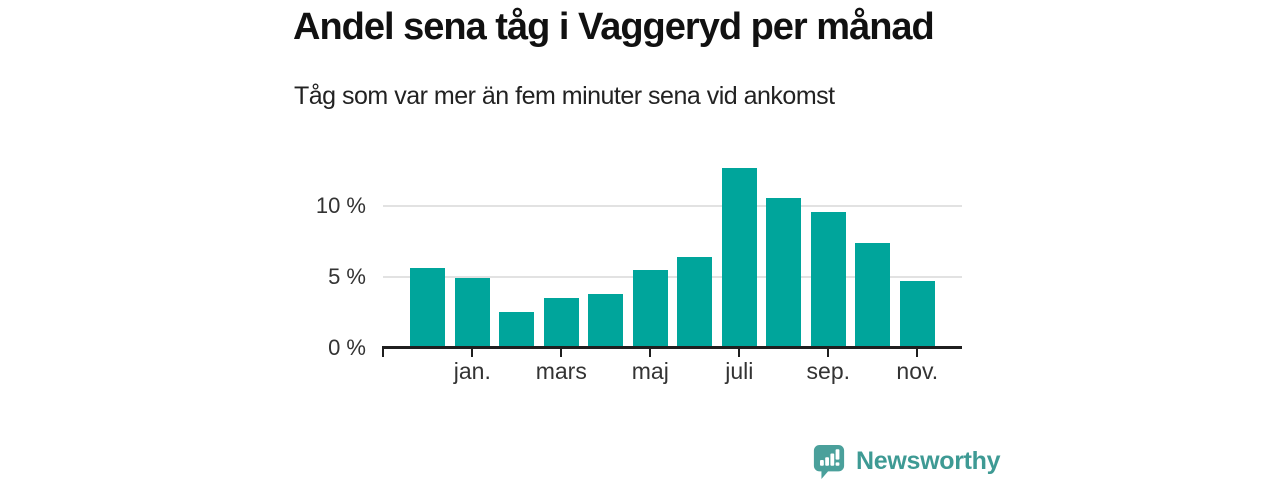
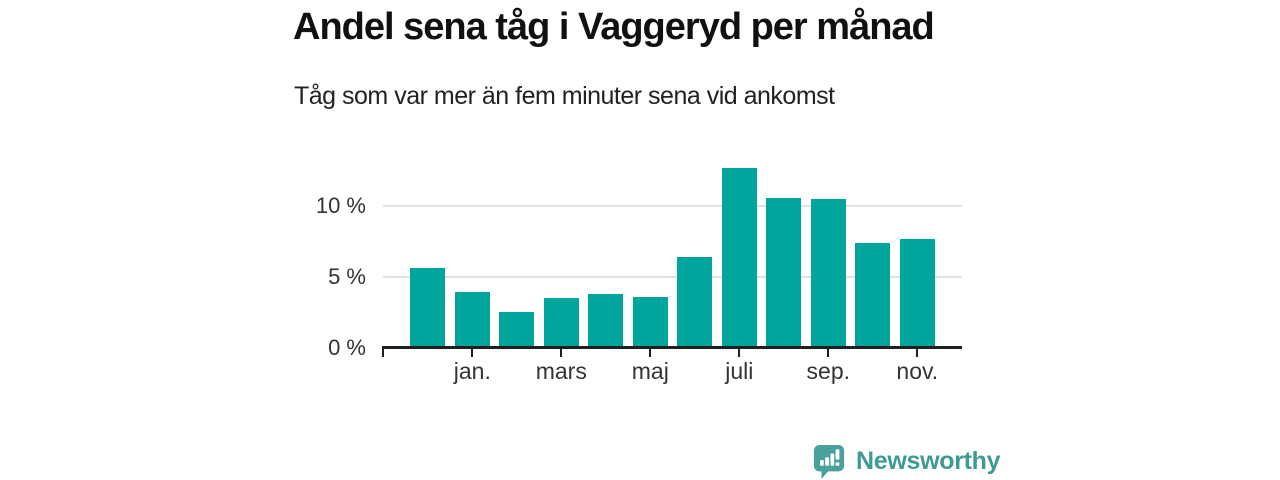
jan.: 4.9% -> 3.9%
maj: 5.5% -> 3.6%
sep.: 9.6% -> 10.5%
nov.: 4.7% -> 7.7%
